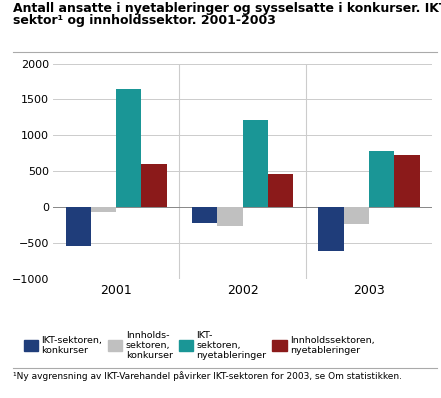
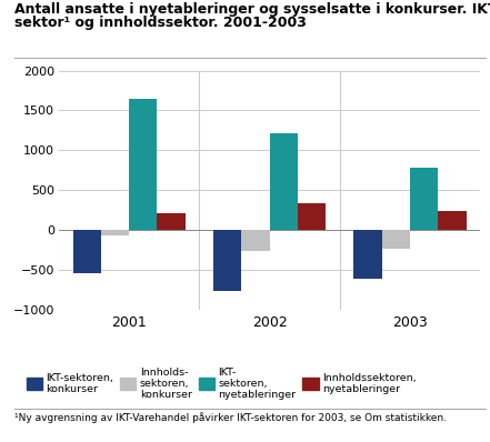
Innholdssektoren, nyetableringer/2001: 600 -> 220
IKT-sektoren, konkurser/2002: -220 -> -770
Innholdssektoren, nyetableringer/2002: 460 -> 330
Innholdssektoren, nyetableringer/2003: 720 -> 240
